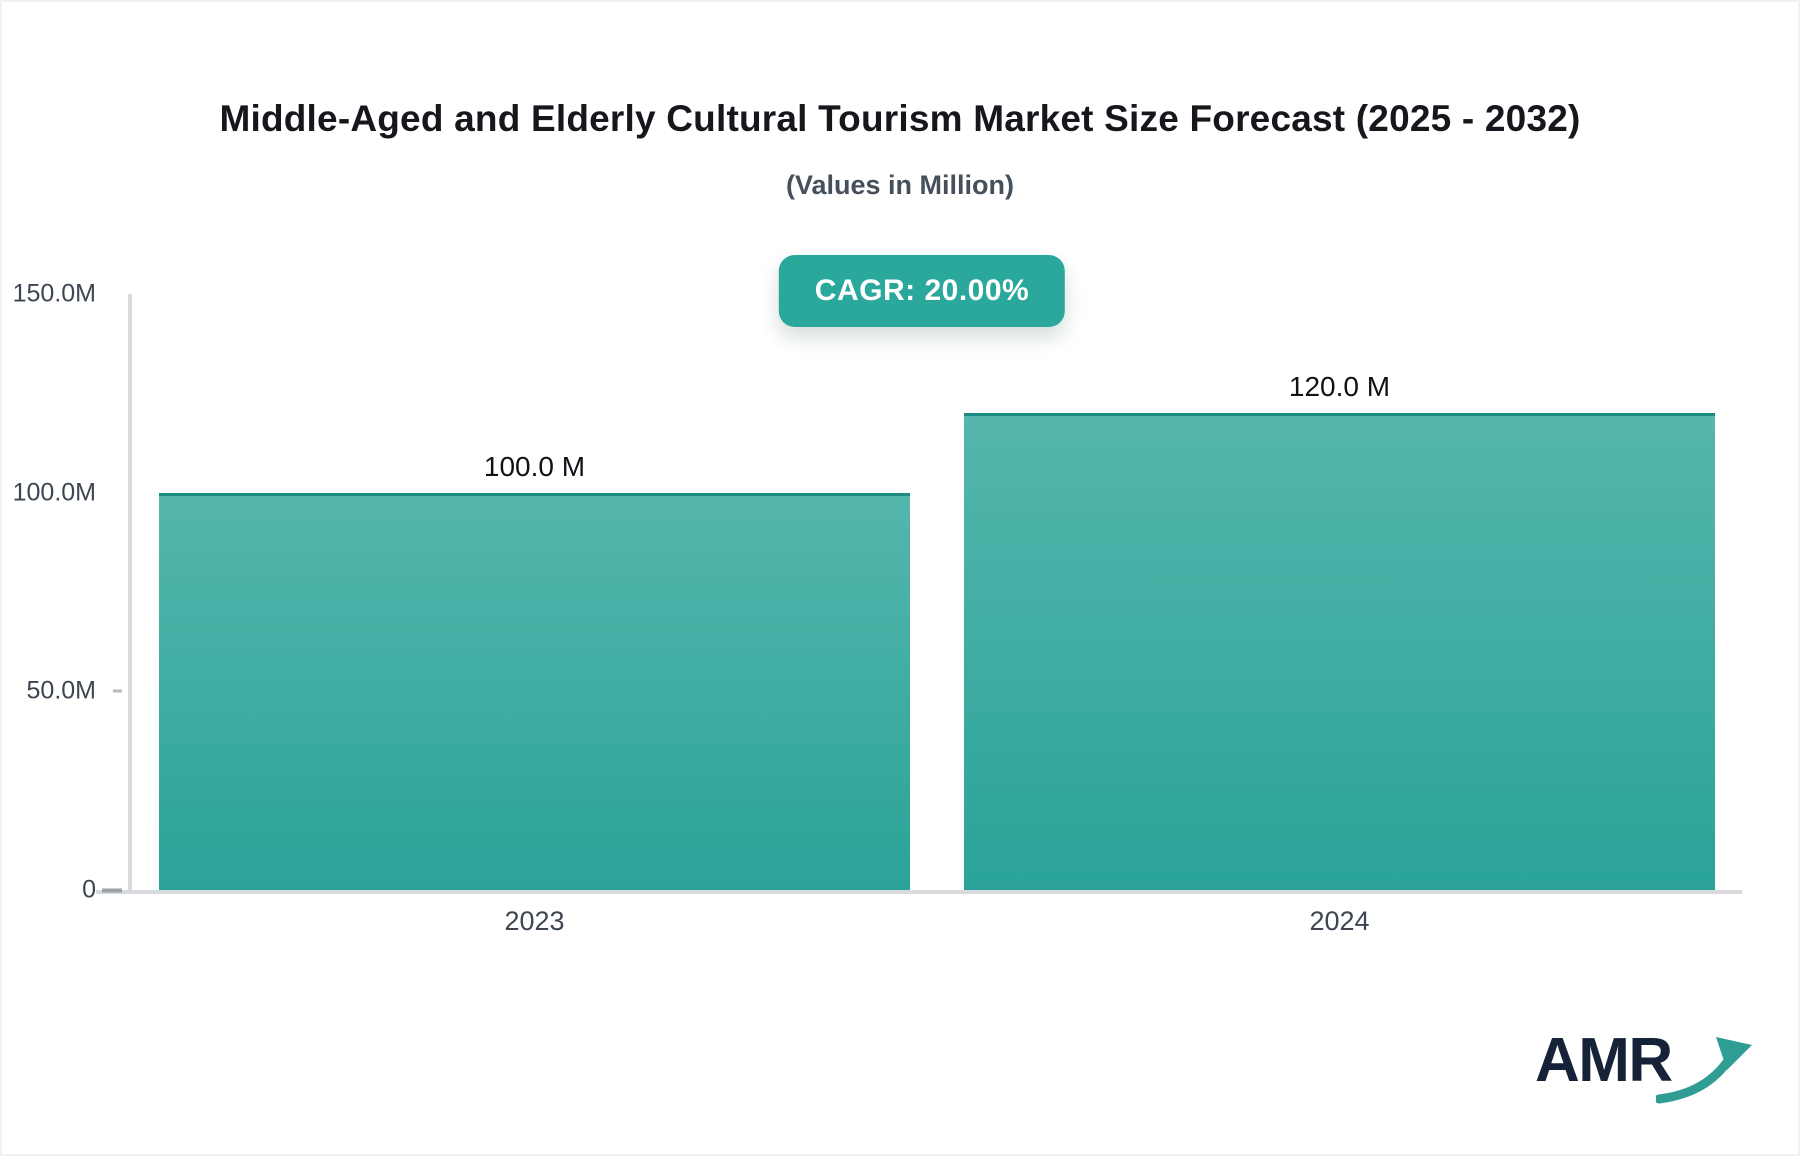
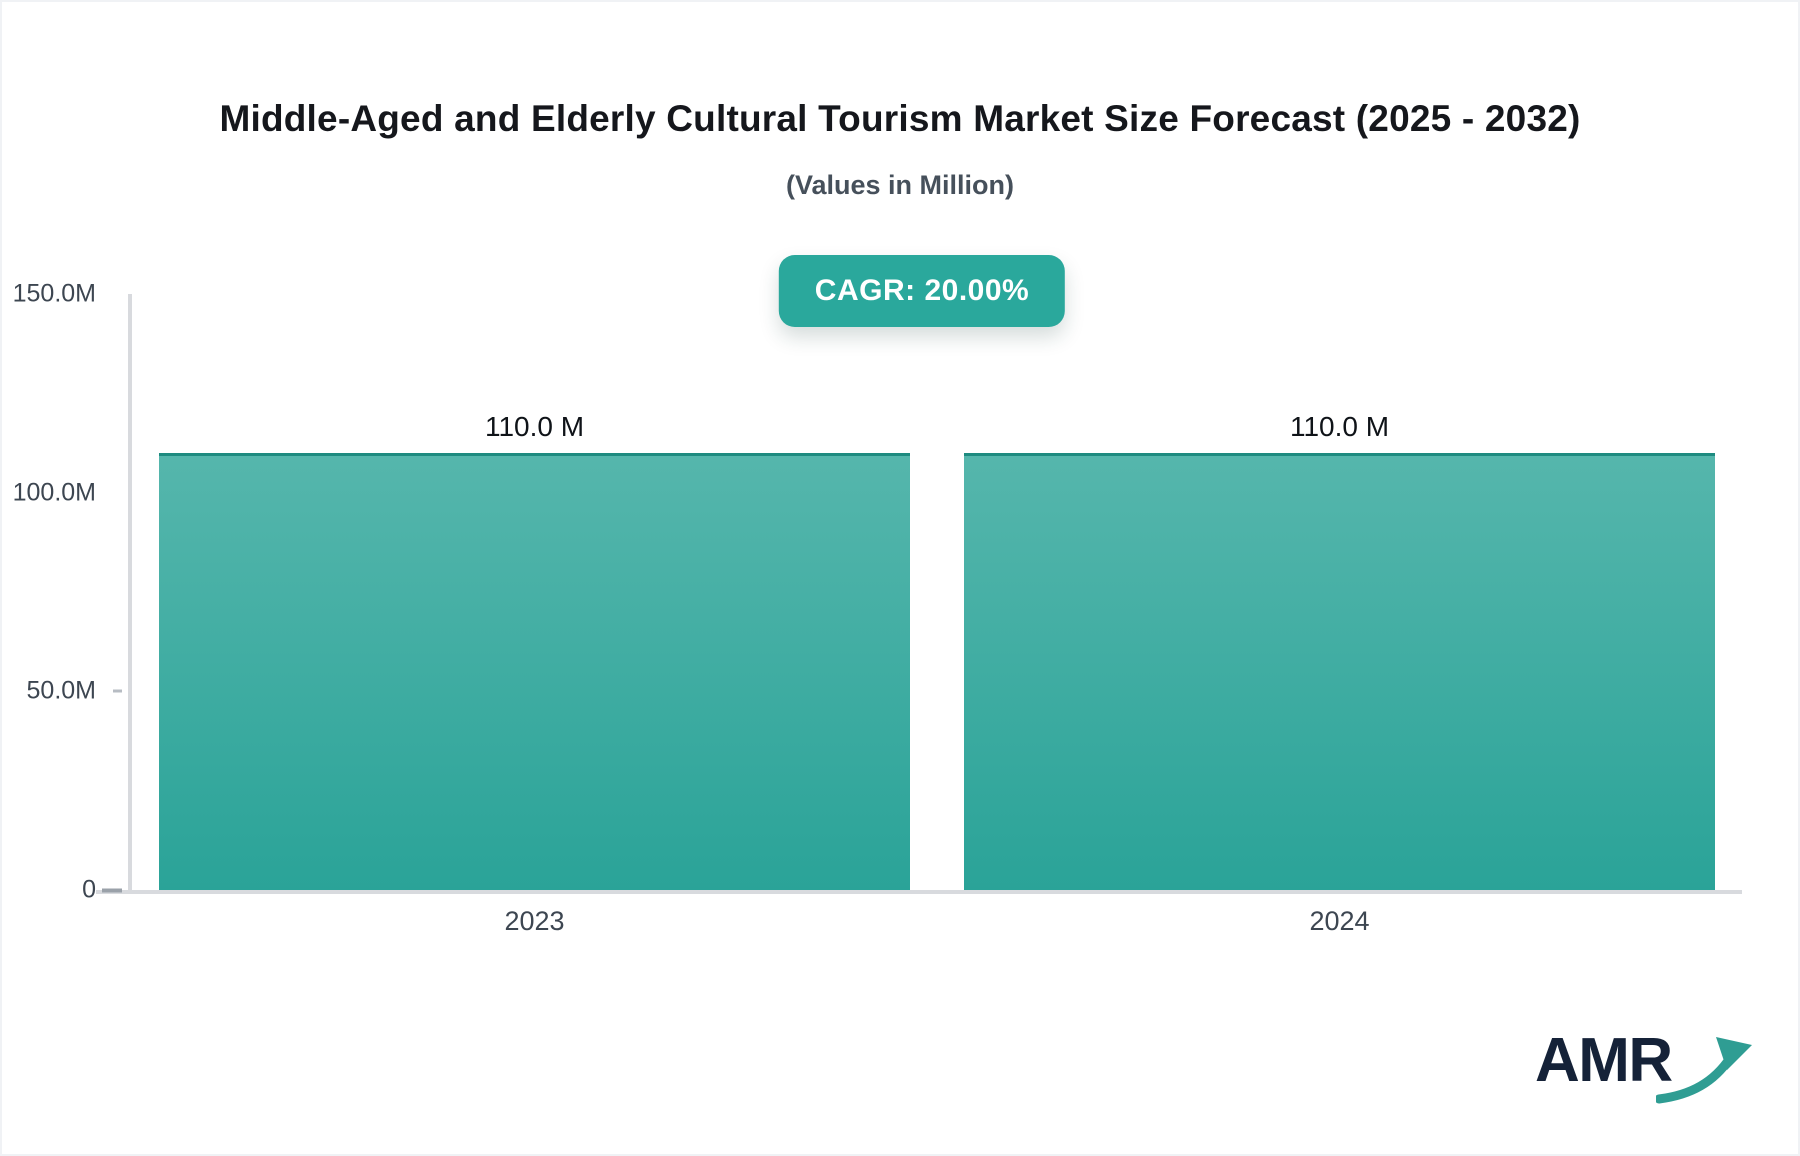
2023: 100.0 -> 110.0
2024: 120.0 -> 110.0
